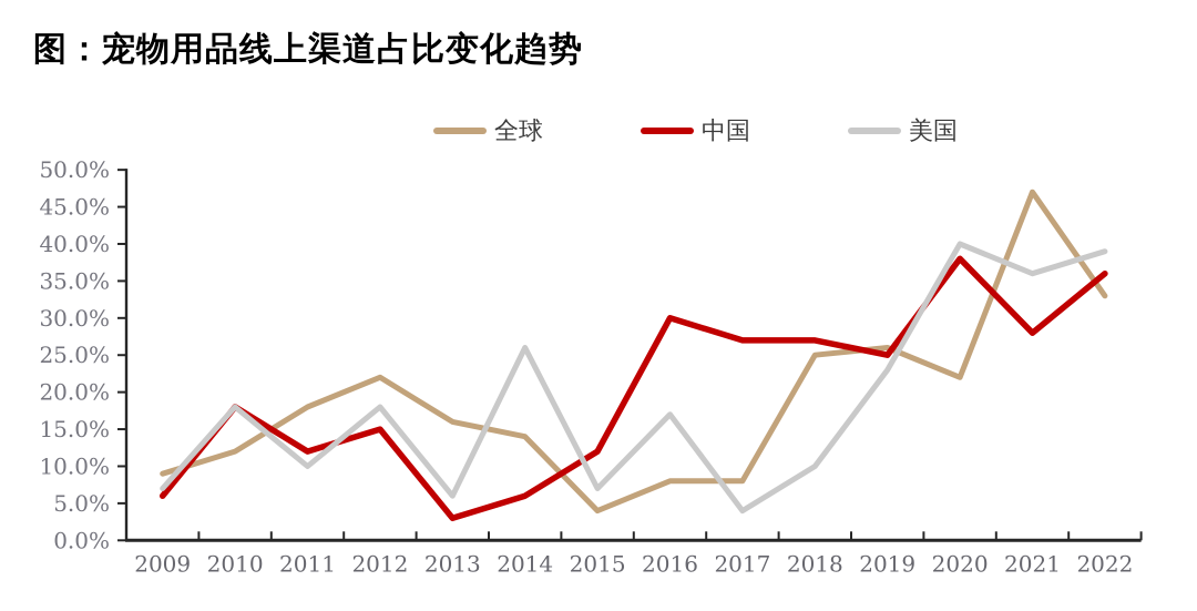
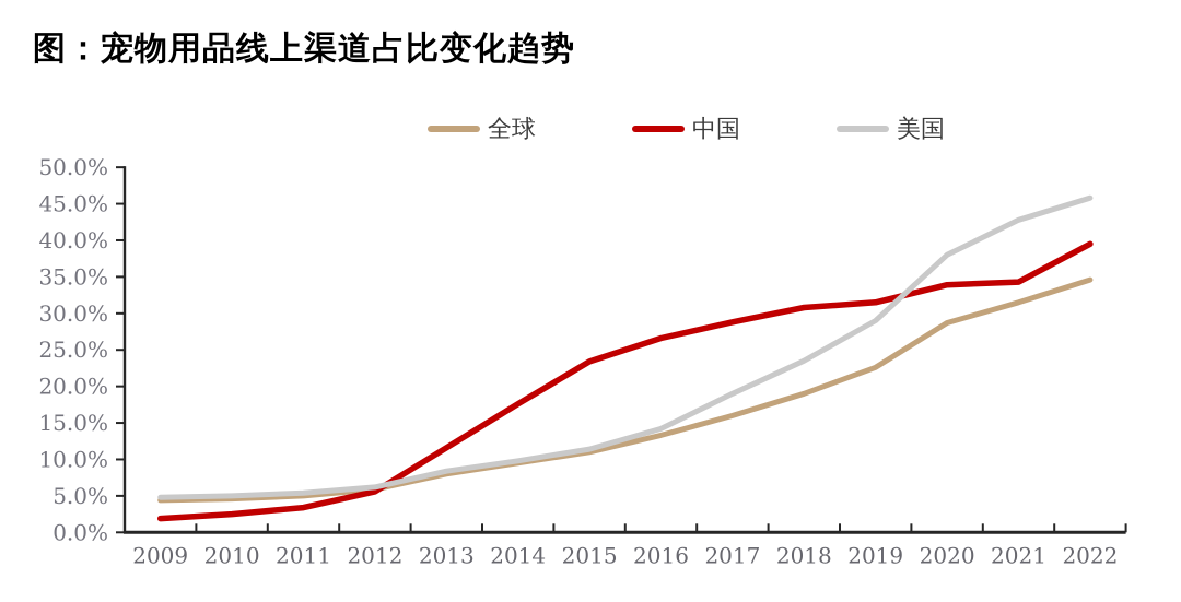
全球/2009: 9% -> 4%
中国/2009: 6% -> 2%
美国/2009: 7% -> 5%
全球/2010: 12% -> 5%
中国/2010: 18% -> 2%
美国/2010: 18% -> 5%
全球/2011: 18% -> 5%
中国/2011: 12% -> 3%
美国/2011: 10% -> 5%
全球/2012: 22% -> 6%
中国/2012: 15% -> 6%
美国/2012: 18% -> 6%
全球/2013: 16% -> 8%
中国/2013: 3% -> 12%
美国/2013: 6% -> 8%
全球/2014: 14% -> 10%
中国/2014: 6% -> 18%
美国/2014: 26% -> 10%
全球/2015: 4% -> 11%
中国/2015: 12% -> 23%
美国/2015: 7% -> 11%
全球/2016: 8% -> 13%
中国/2016: 30% -> 27%
美国/2016: 17% -> 14%
全球/2017: 8% -> 16%
中国/2017: 27% -> 29%
美国/2017: 4% -> 19%
全球/2018: 25% -> 19%
中国/2018: 27% -> 31%
美国/2018: 10% -> 24%
全球/2019: 26% -> 23%
中国/2019: 25% -> 32%
美国/2019: 23% -> 29%
全球/2020: 22% -> 29%
中国/2020: 38% -> 34%
美国/2020: 40% -> 38%
全球/2021: 47% -> 32%
中国/2021: 28% -> 34%
美国/2021: 36% -> 43%
全球/2022: 33% -> 35%
中国/2022: 36% -> 40%
美国/2022: 39% -> 46%
